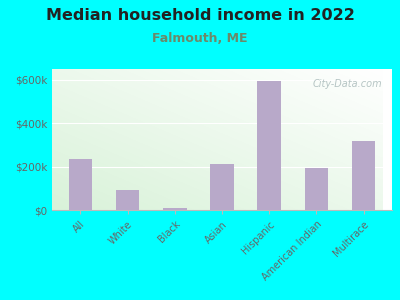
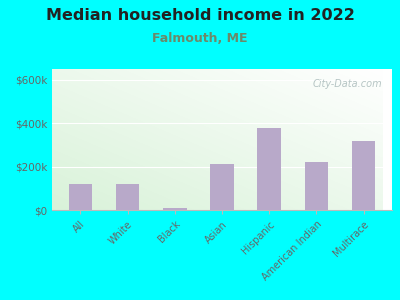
All: $235k -> $120k
White: $90k -> $118k
Hispanic: $595k -> $380k
American Indian: $195k -> $220k
